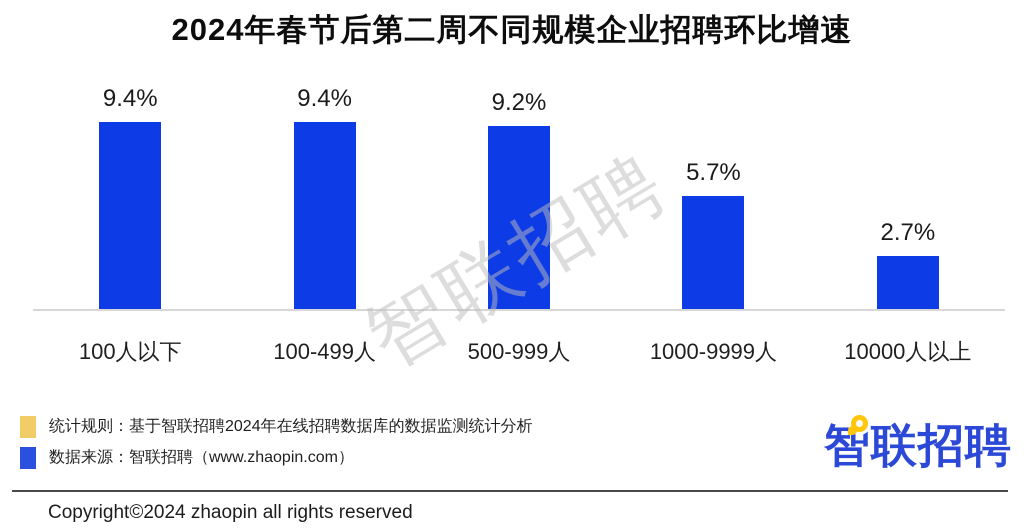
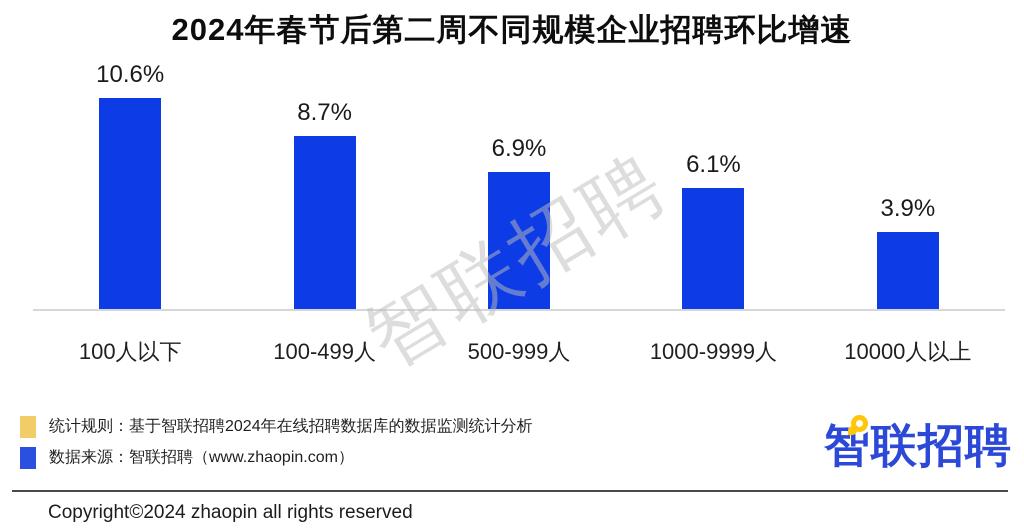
100人以下: 9.4% -> 10.6%
100-499人: 9.4% -> 8.7%
500-999人: 9.2% -> 6.9%
1000-9999人: 5.7% -> 6.1%
10000人以上: 2.7% -> 3.9%
